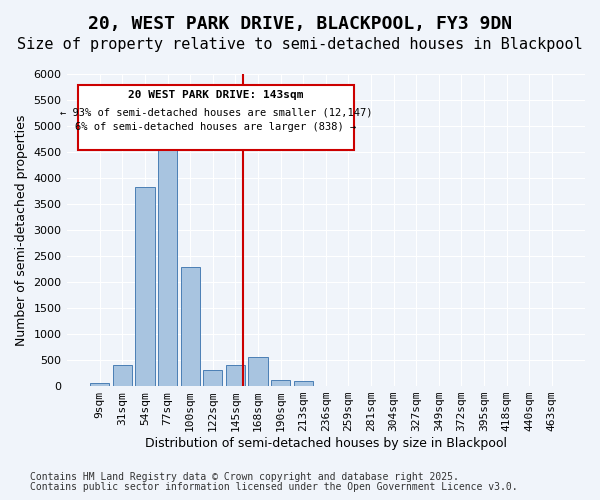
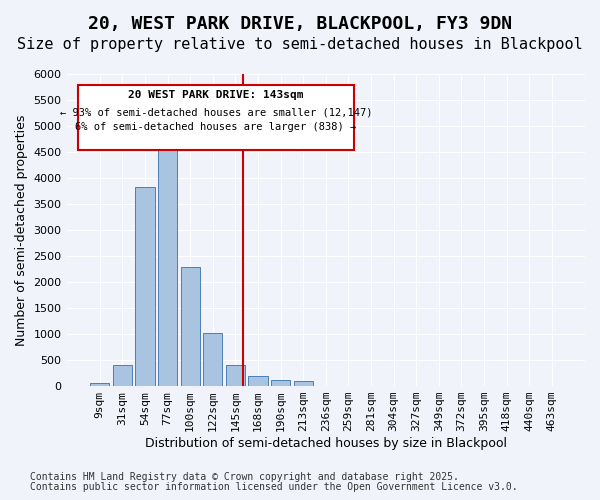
122sqm: 300 -> 1020
168sqm: 560 -> 200
